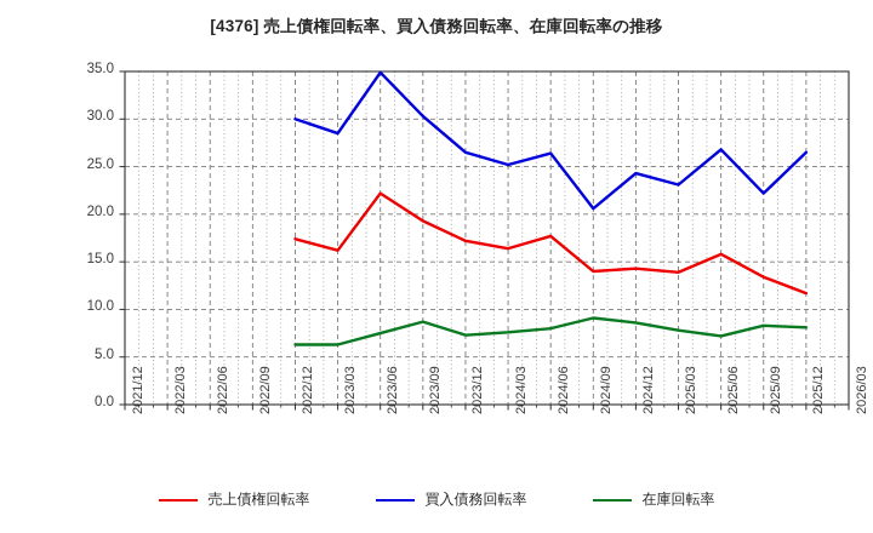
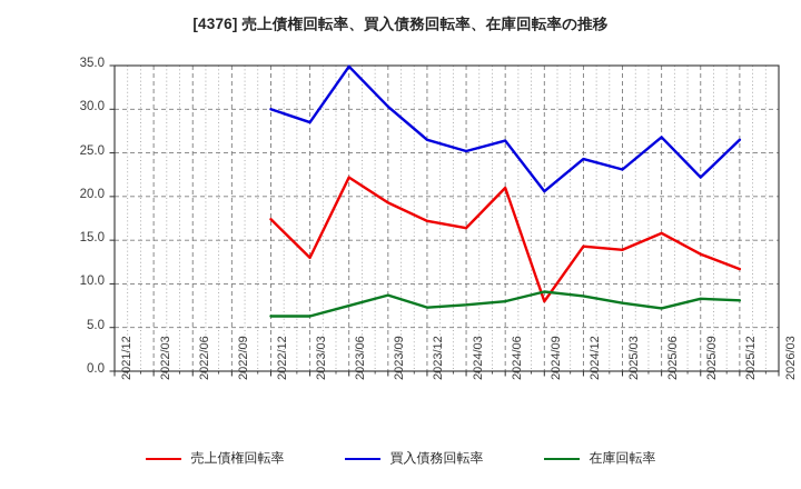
売上債権回転率/2023/03: 16 -> 13
売上債権回転率/2024/06: 18 -> 21
売上債権回転率/2024/09: 14 -> 8
